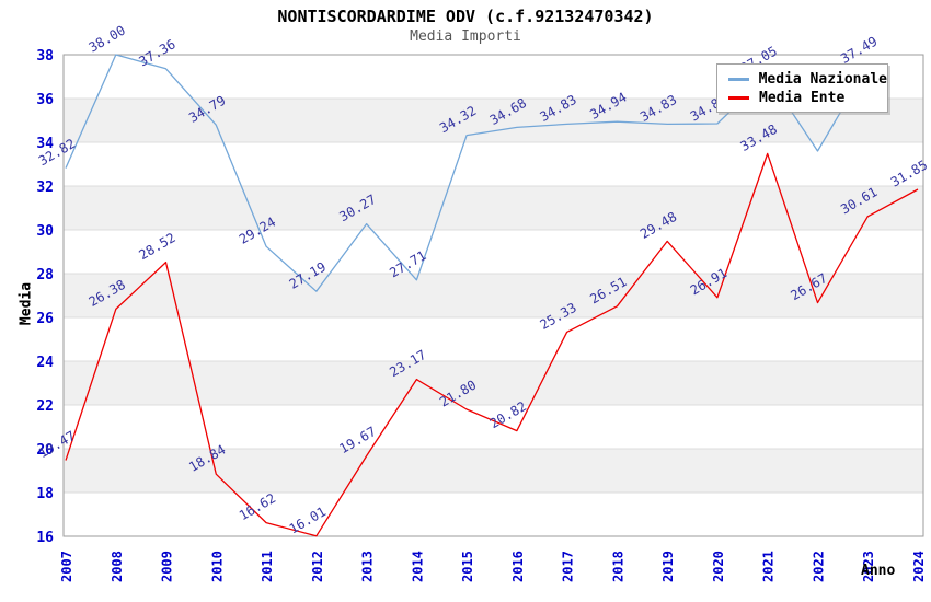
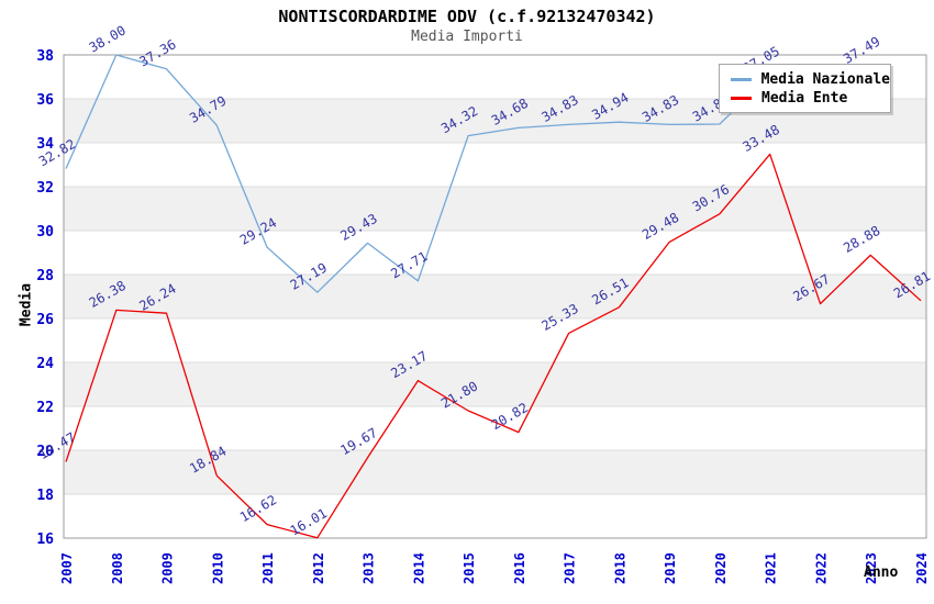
Media Ente/2009: 28.52 -> 26.24
Media Nazionale/2013: 30.27 -> 29.43
Media Ente/2020: 26.91 -> 30.76
Media Nazionale/2022: 33.6 -> 37.5
Media Ente/2023: 30.61 -> 28.88
Media Ente/2024: 31.85 -> 26.81
